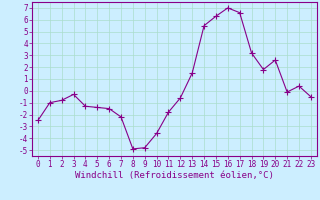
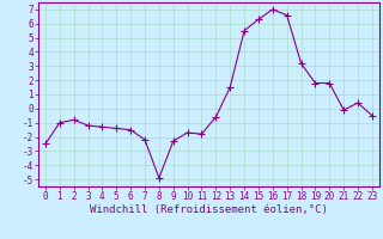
3: -0.3 -> -1.2
9: -4.8 -> -2.3
10: -3.6 -> -1.7
20: 2.6 -> 1.8
